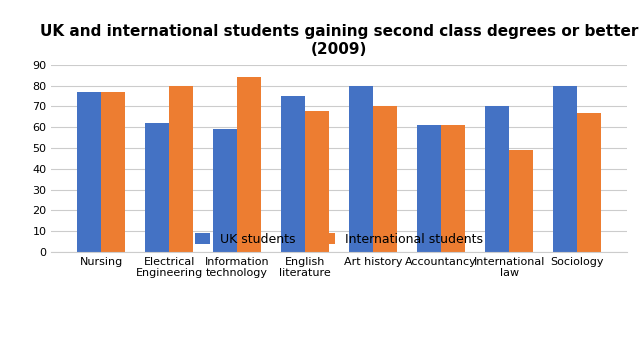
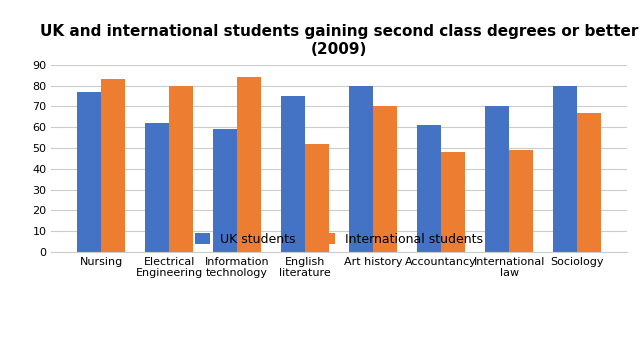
International students/Nursing: 77 -> 83
International students/English literature: 68 -> 52
International students/Accountancy: 61 -> 48
